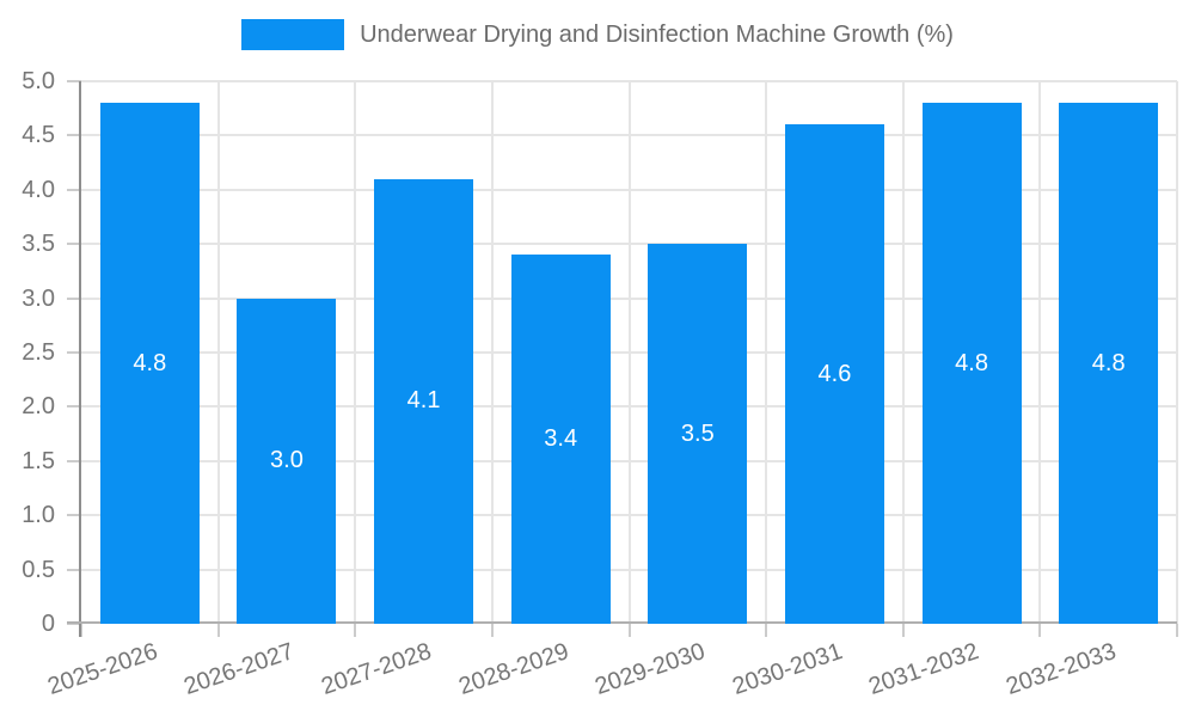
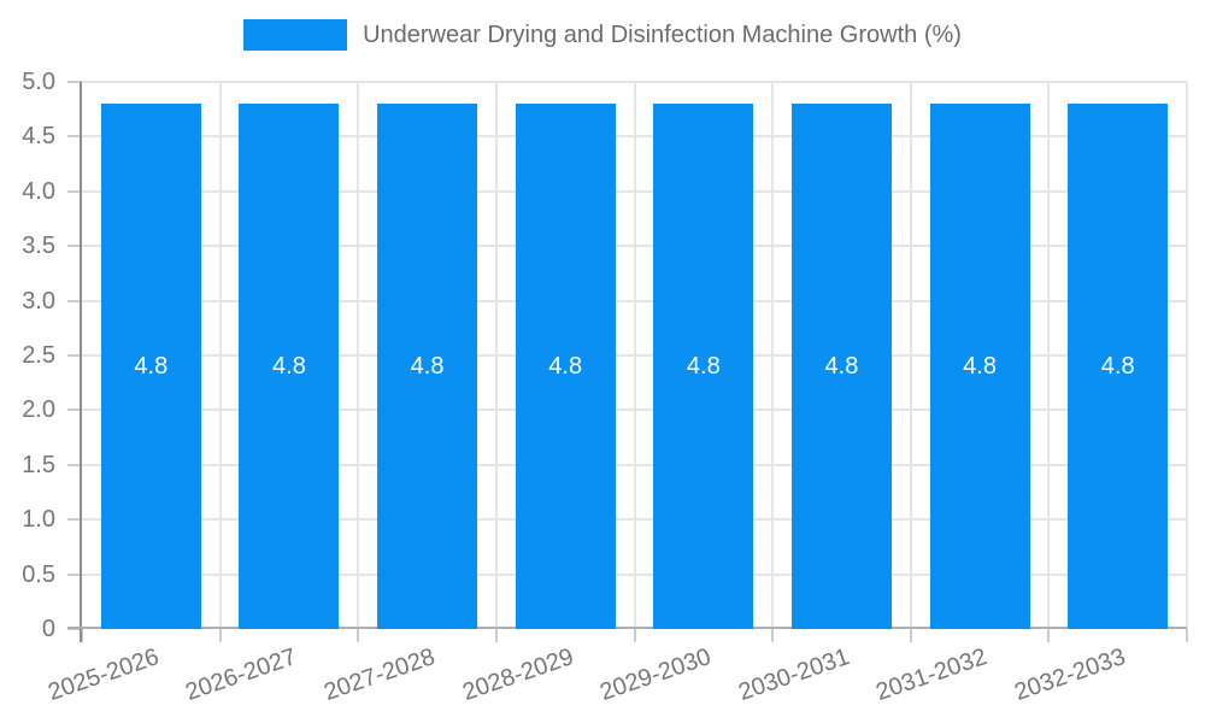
2026-2027: 3.0 -> 4.8
2027-2028: 4.1 -> 4.8
2028-2029: 3.4 -> 4.8
2029-2030: 3.5 -> 4.8
2030-2031: 4.6 -> 4.8
